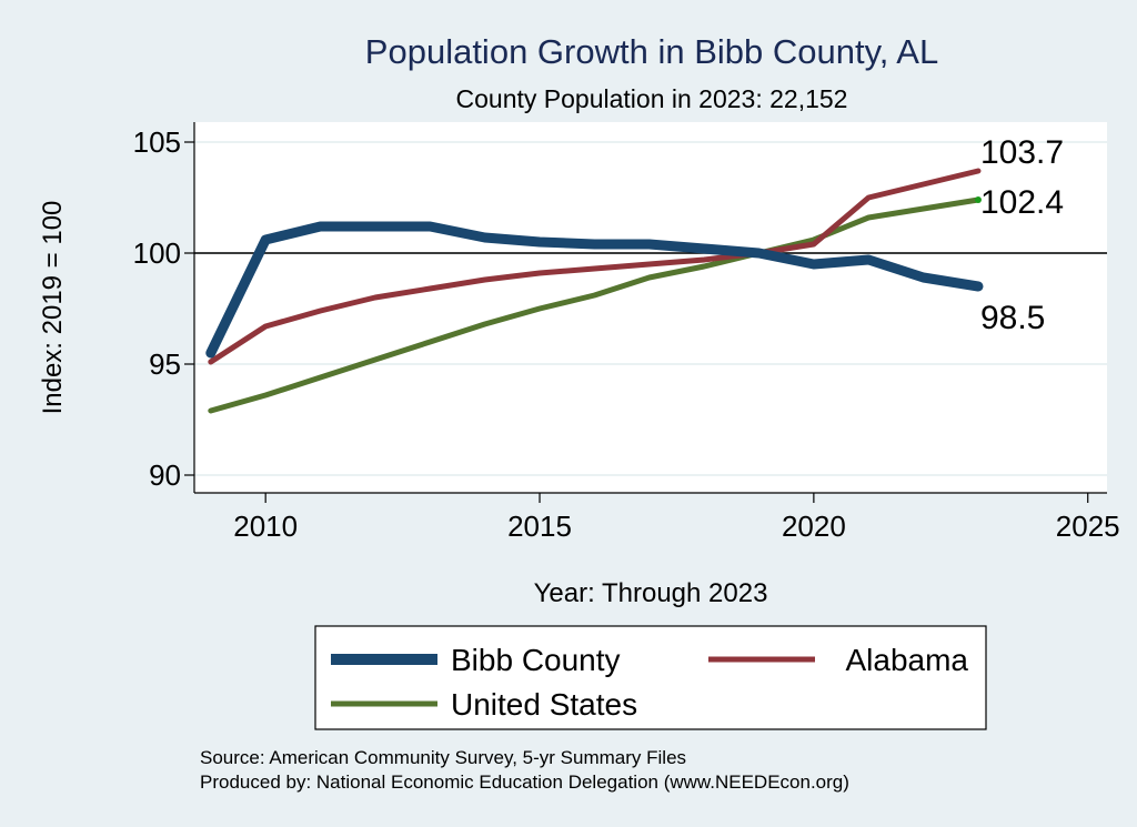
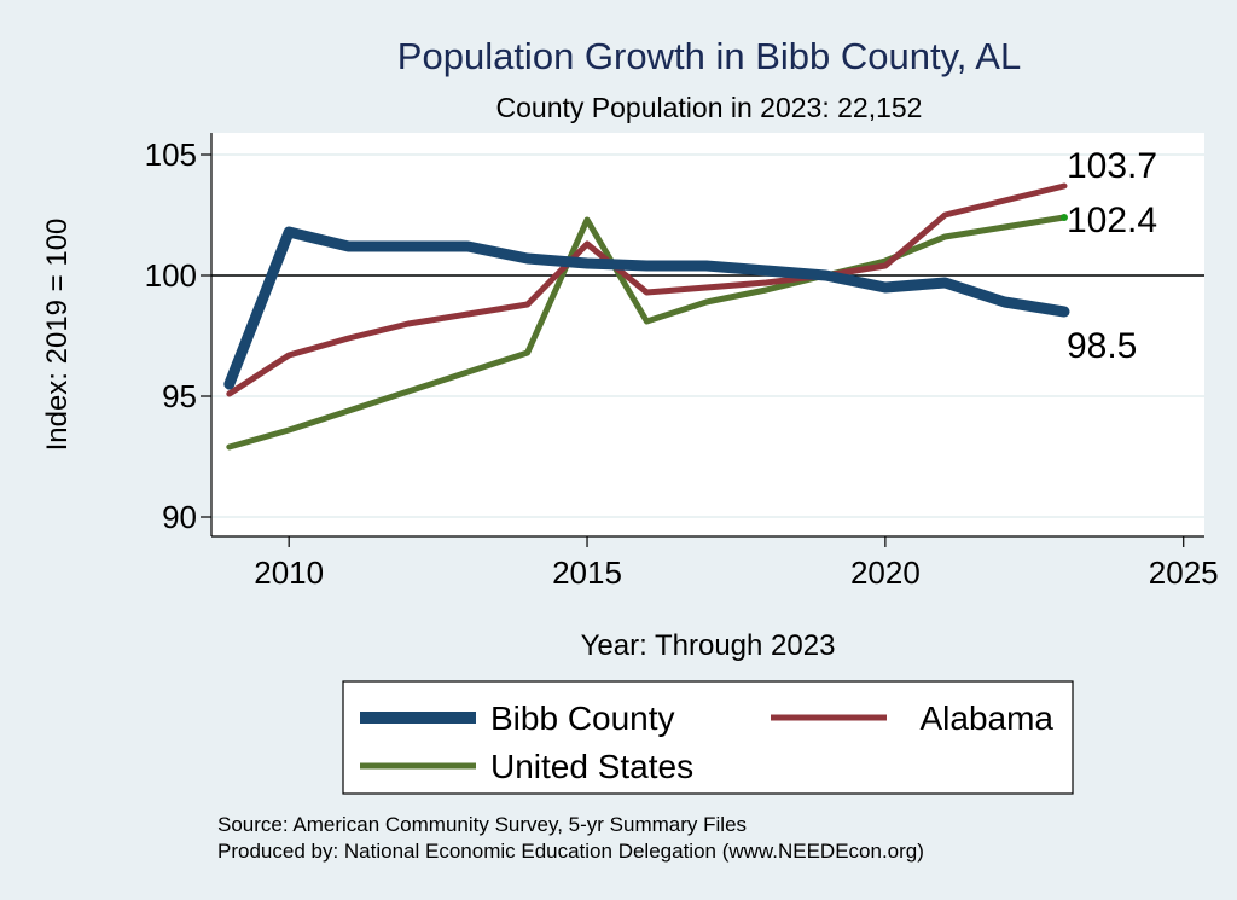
Bibb County/2010: 100.6 -> 101.8
Alabama/2015: 99.1 -> 101.3
United States/2015: 97.5 -> 102.3
